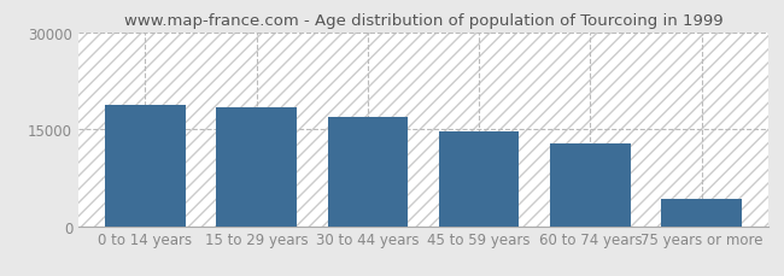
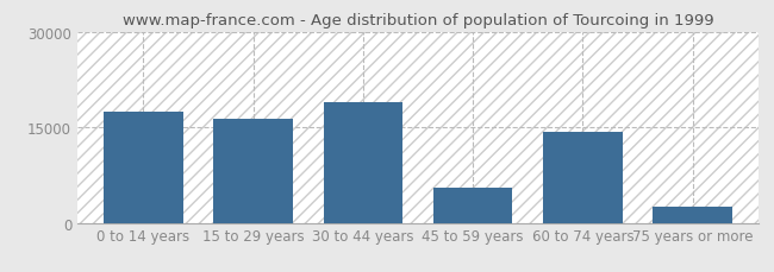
0 to 14 years: 18700 -> 17400
15 to 29 years: 18400 -> 16400
30 to 44 years: 16800 -> 19000
45 to 59 years: 14700 -> 5600
60 to 74 years: 12800 -> 14200
75 years or more: 4200 -> 2600
